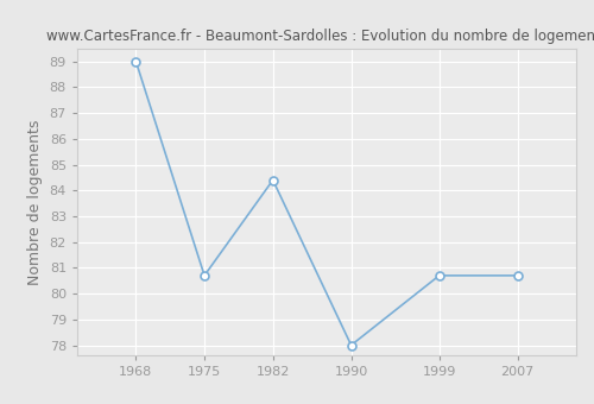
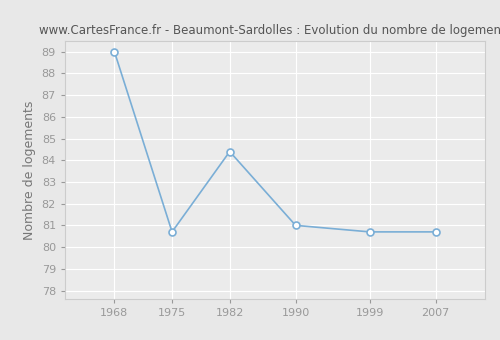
1990: 78.0 -> 81.0
